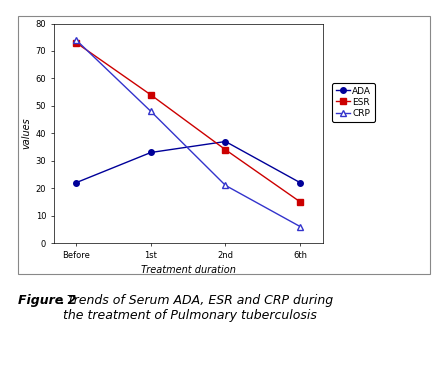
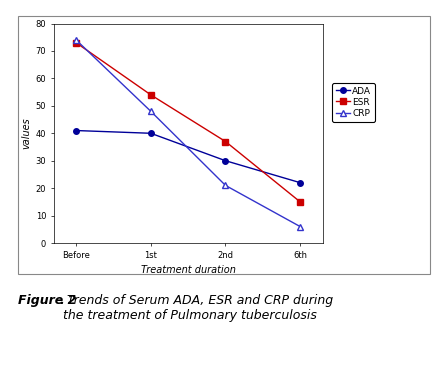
ADA/Before: 22 -> 41
ADA/1st: 33 -> 40
ADA/2nd: 37 -> 30
ESR/2nd: 34 -> 37
